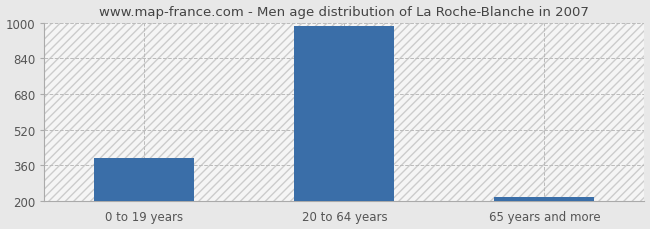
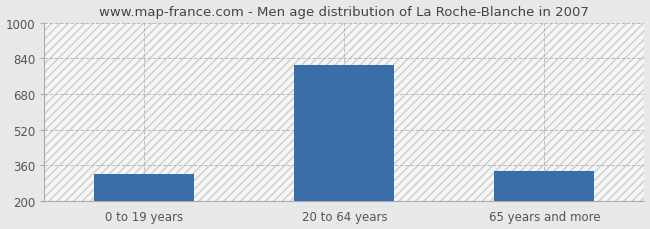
0 to 19 years: 390 -> 320
20 to 64 years: 985 -> 810
65 years and more: 215 -> 335
